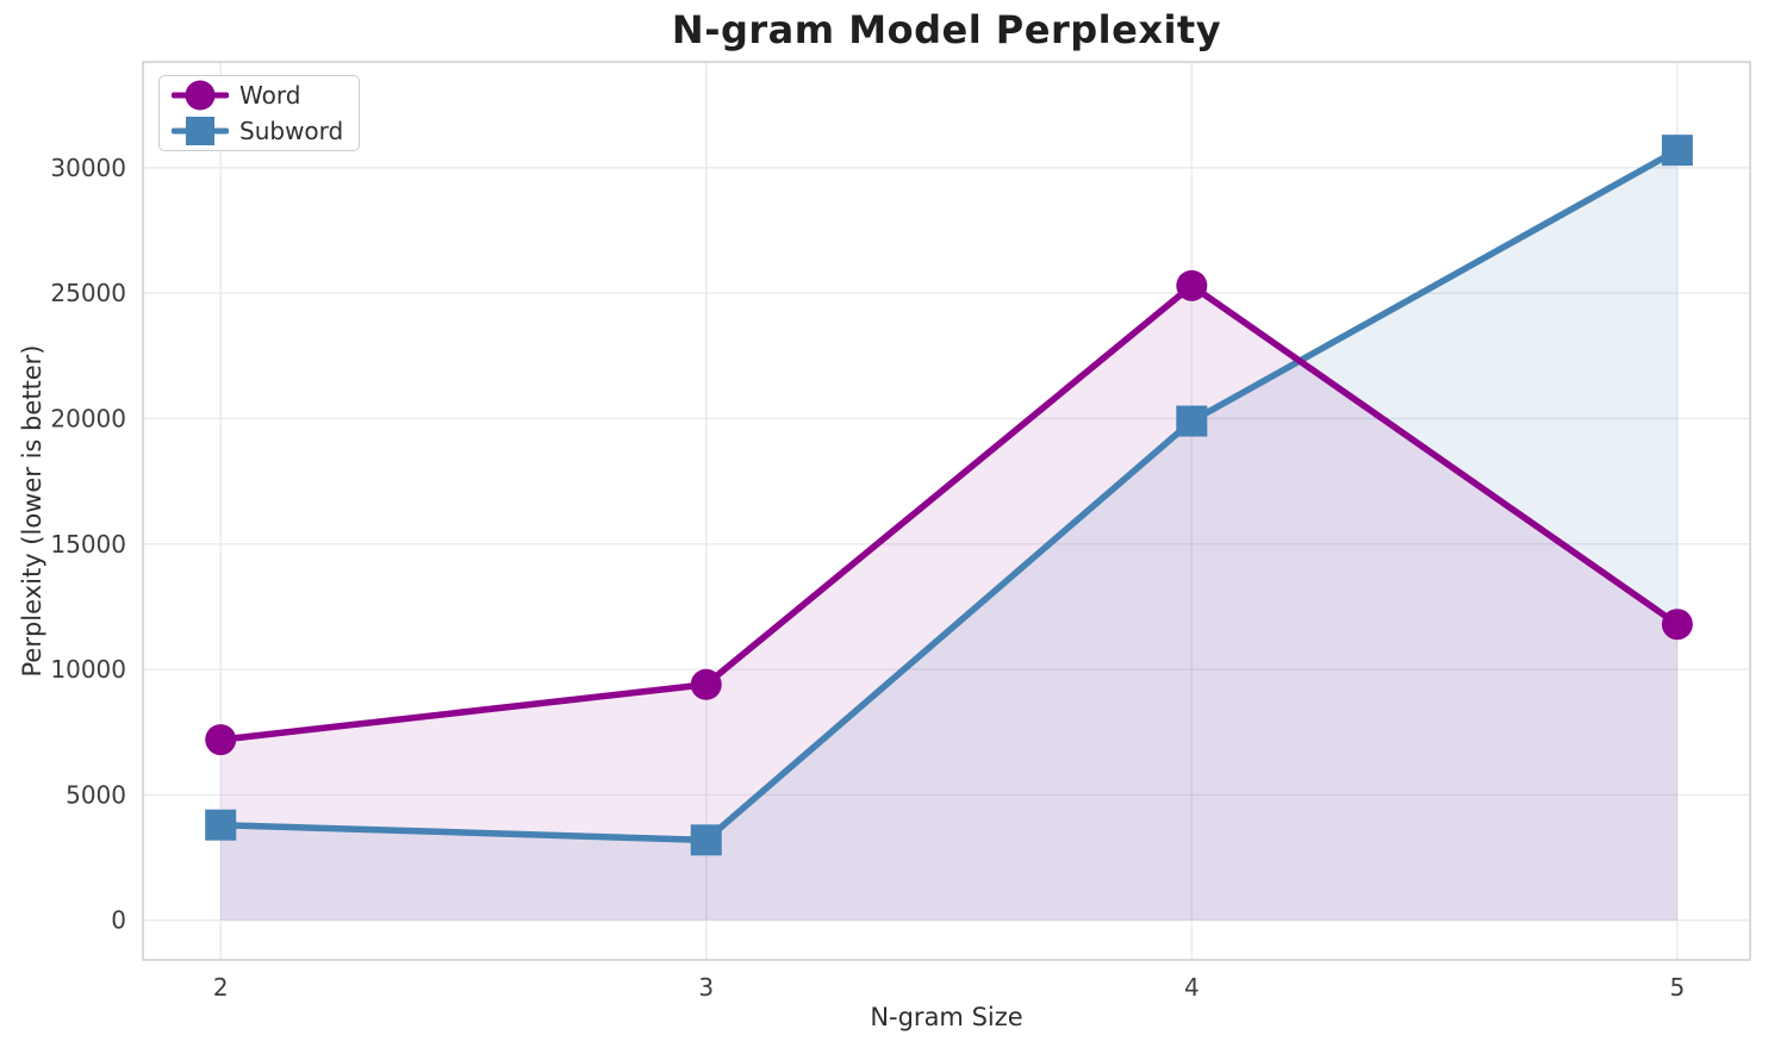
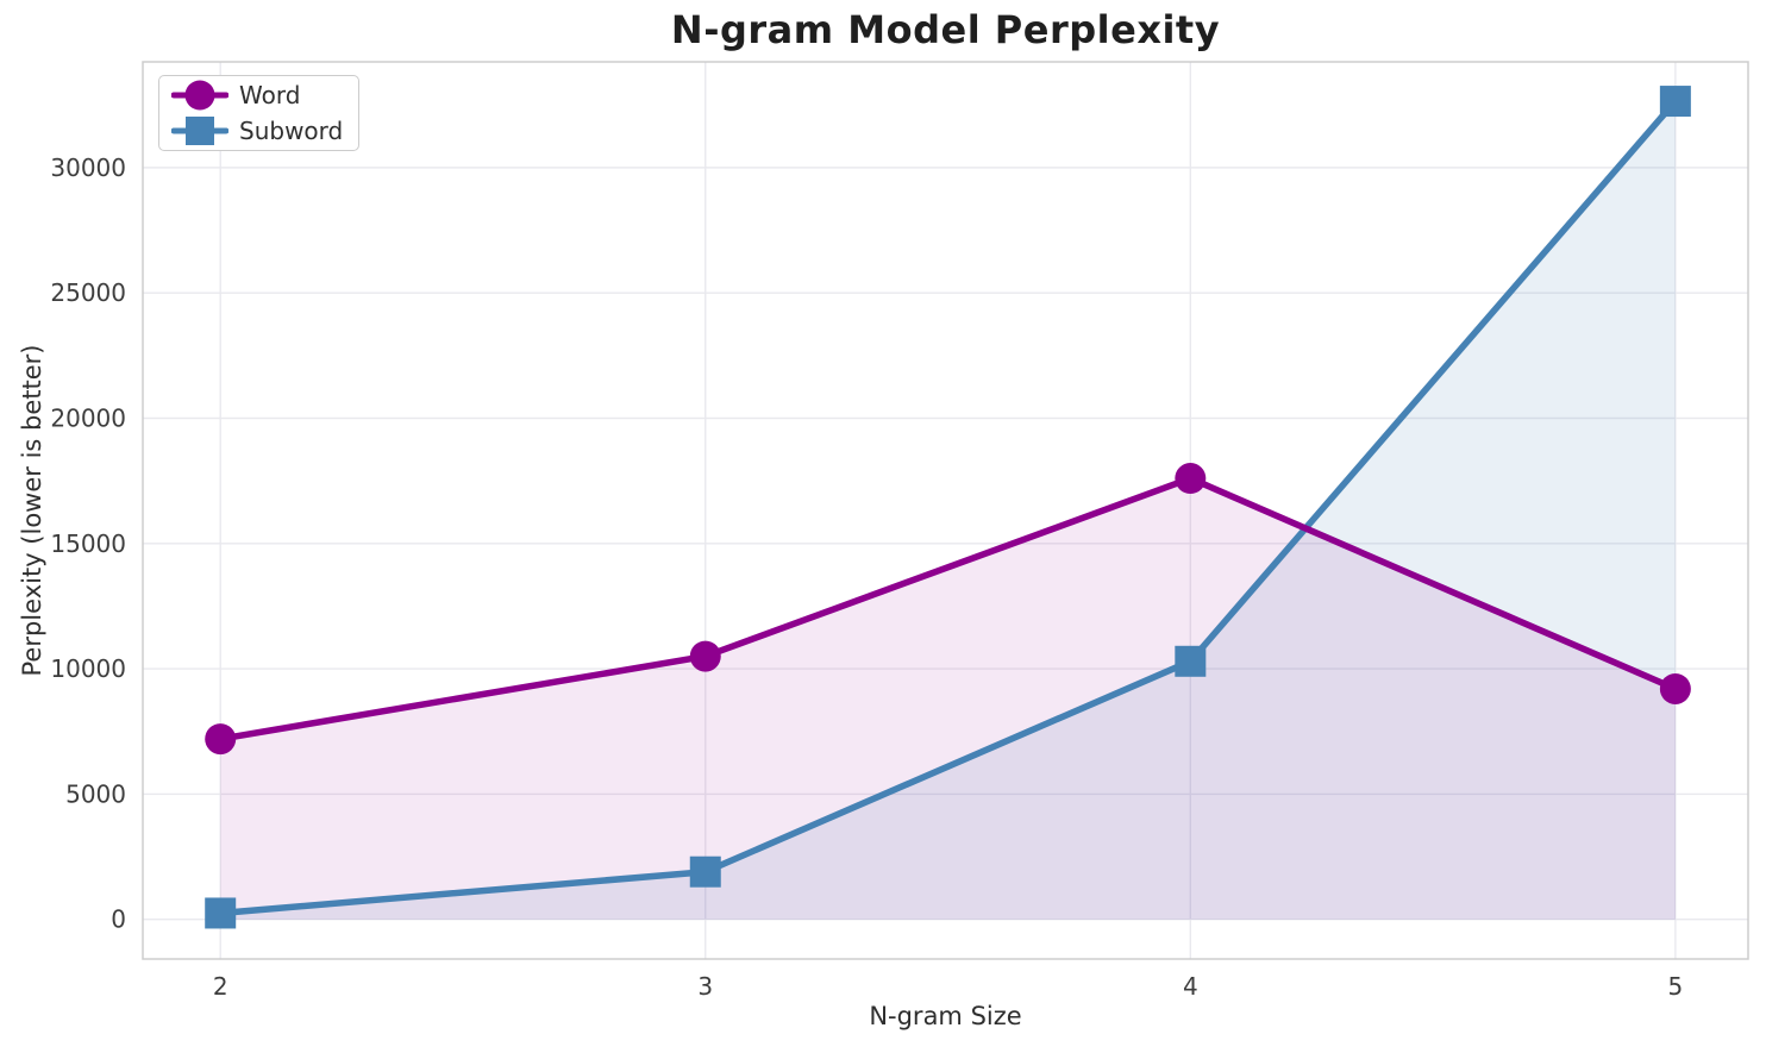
Subword/2: 3800 -> 200
Word/3: 9400 -> 10500
Subword/3: 3200 -> 1900
Word/4: 25300 -> 17600
Subword/4: 19900 -> 10300
Word/5: 11800 -> 9200
Subword/5: 30700 -> 32600
